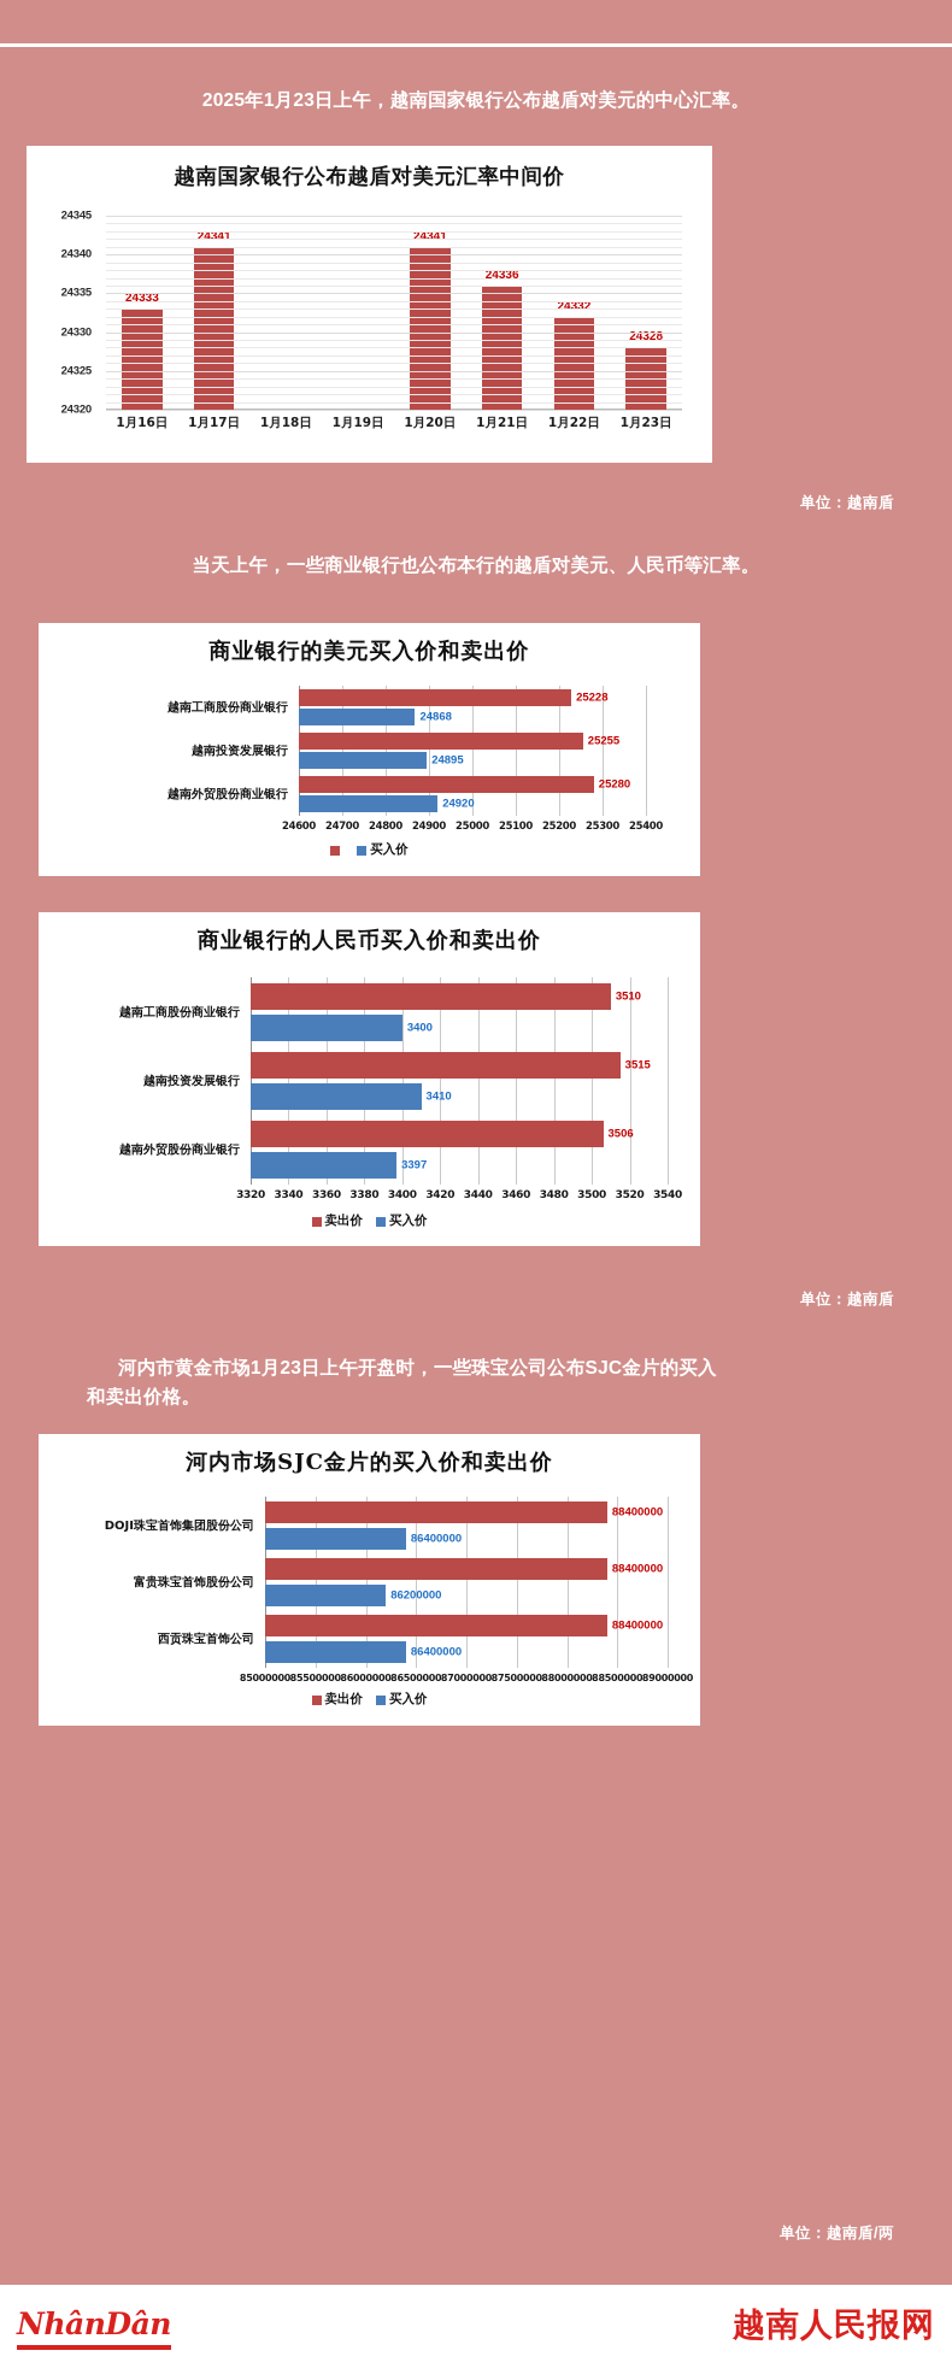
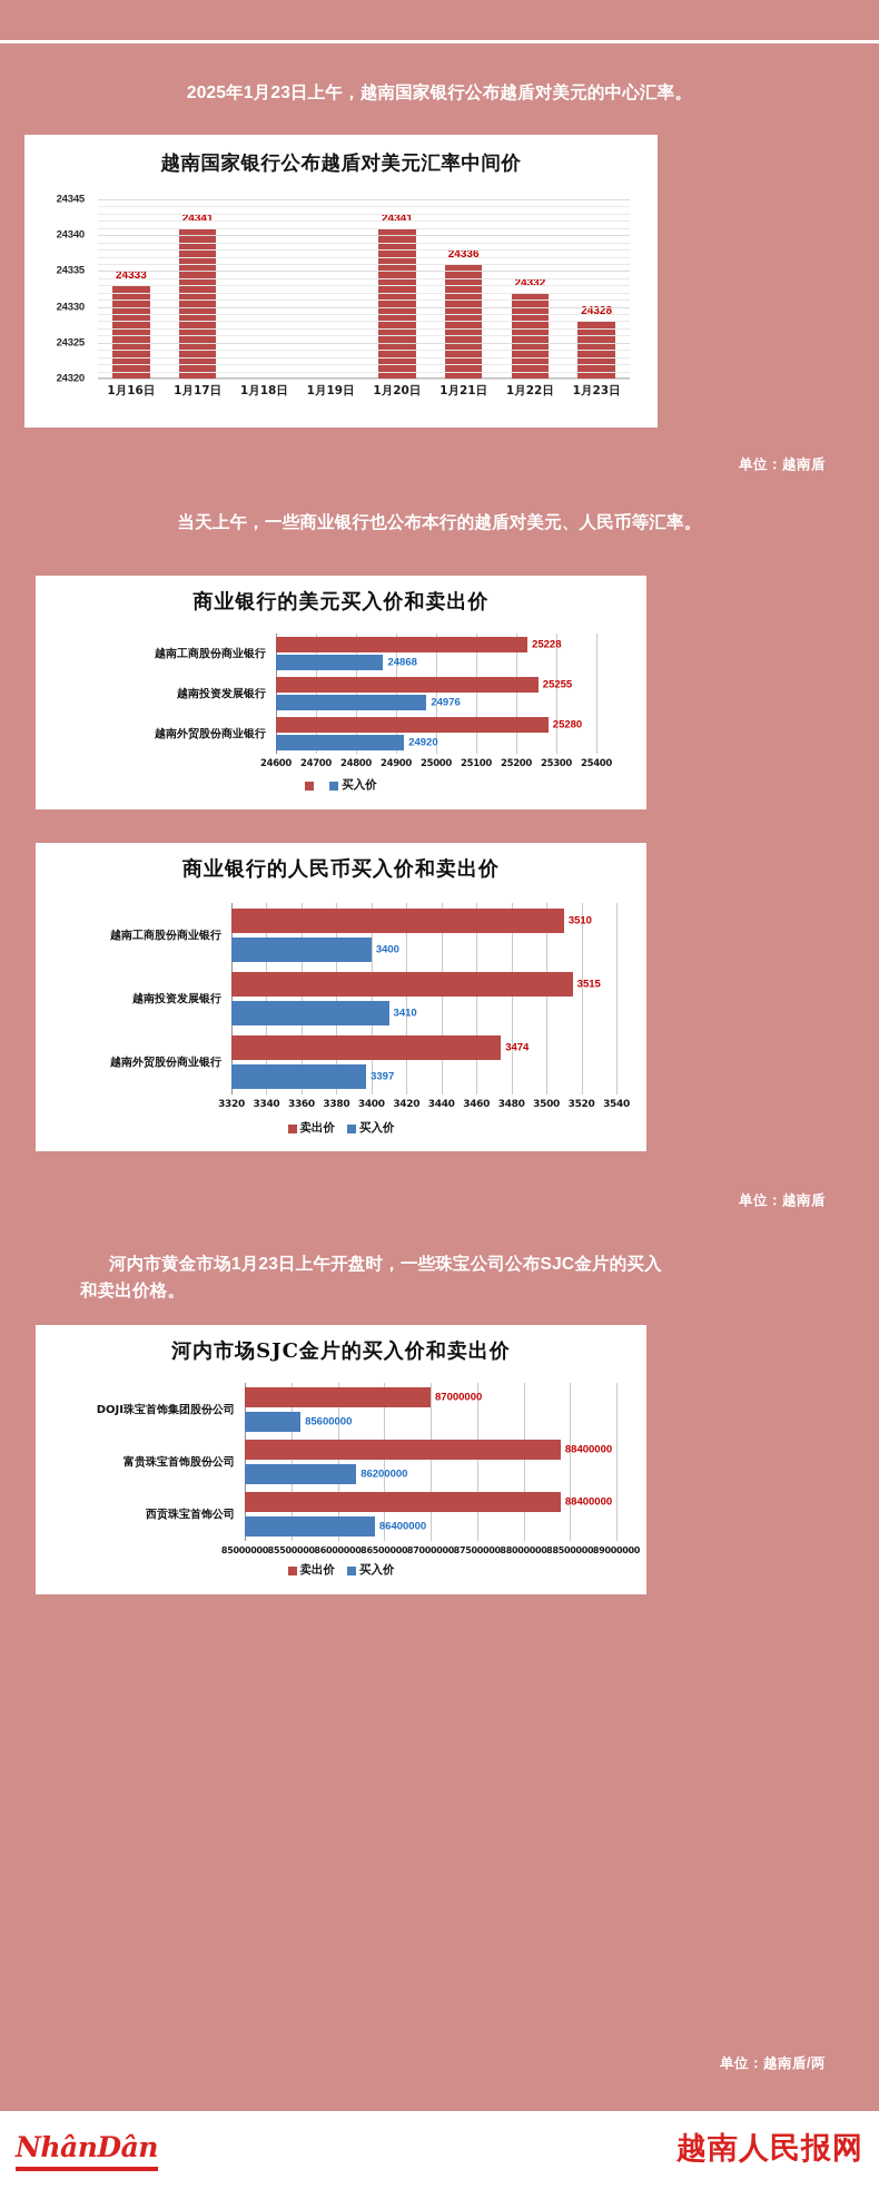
商业银行的美元买入价和卖出价/买入价/越南投资发展银行: 24895 -> 24976
商业银行的人民币买入价和卖出价/卖出价/越南外贸股份商业银行: 3506 -> 3474
河内市场SJC金片的买入价和卖出价/卖出价/DOJI珠宝首饰集团股份公司: 88400000 -> 87000000
河内市场SJC金片的买入价和卖出价/买入价/DOJI珠宝首饰集团股份公司: 86400000 -> 85600000
